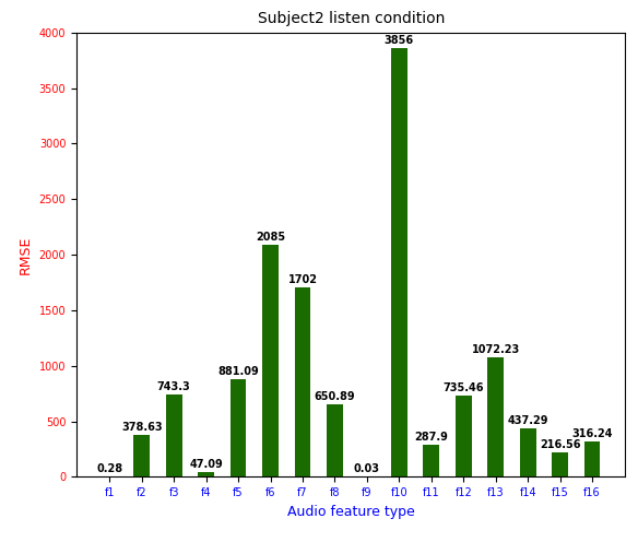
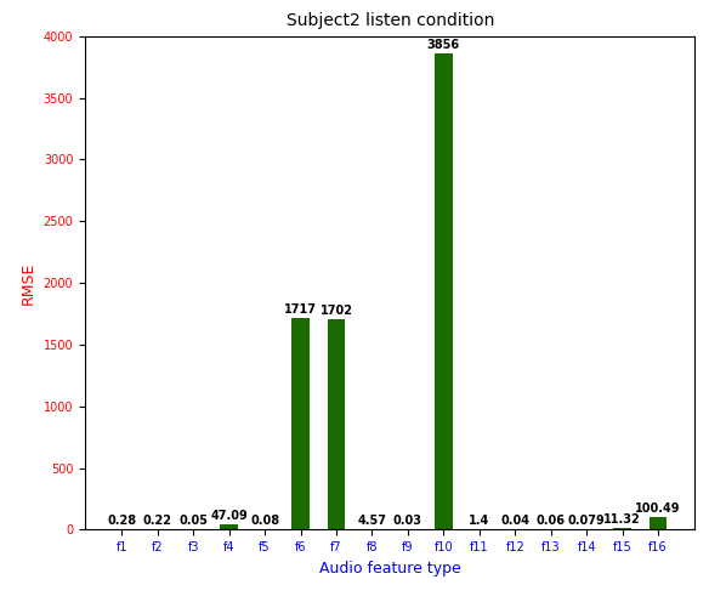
f2: 378.63 -> 0.22
f3: 743.3 -> 0.05
f5: 881.09 -> 0.08
f6: 2085 -> 1717
f8: 650.89 -> 4.57
f11: 287.9 -> 1.4
f12: 735.46 -> 0.04
f13: 1072.23 -> 0.06
f14: 437.29 -> 0.079
f15: 216.56 -> 11.32
f16: 316.24 -> 100.49
